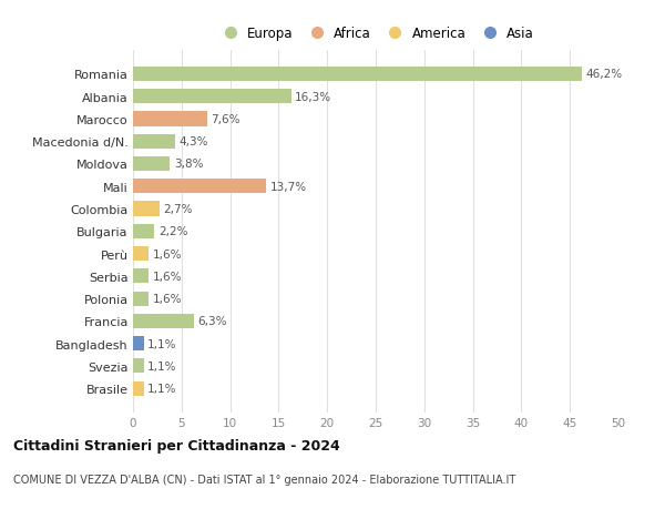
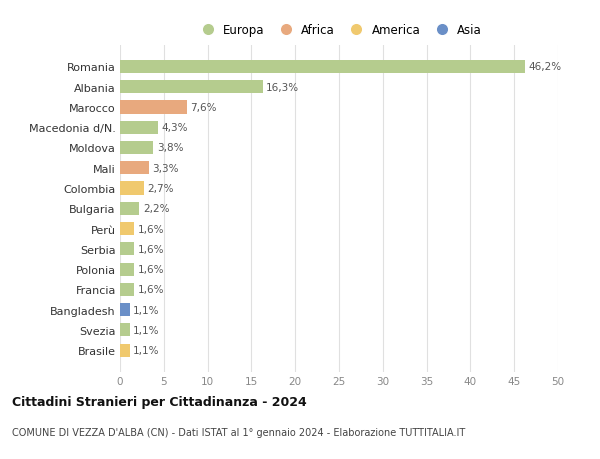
Mali: 13,7% -> 3,3%
Francia: 6,3% -> 1,6%
